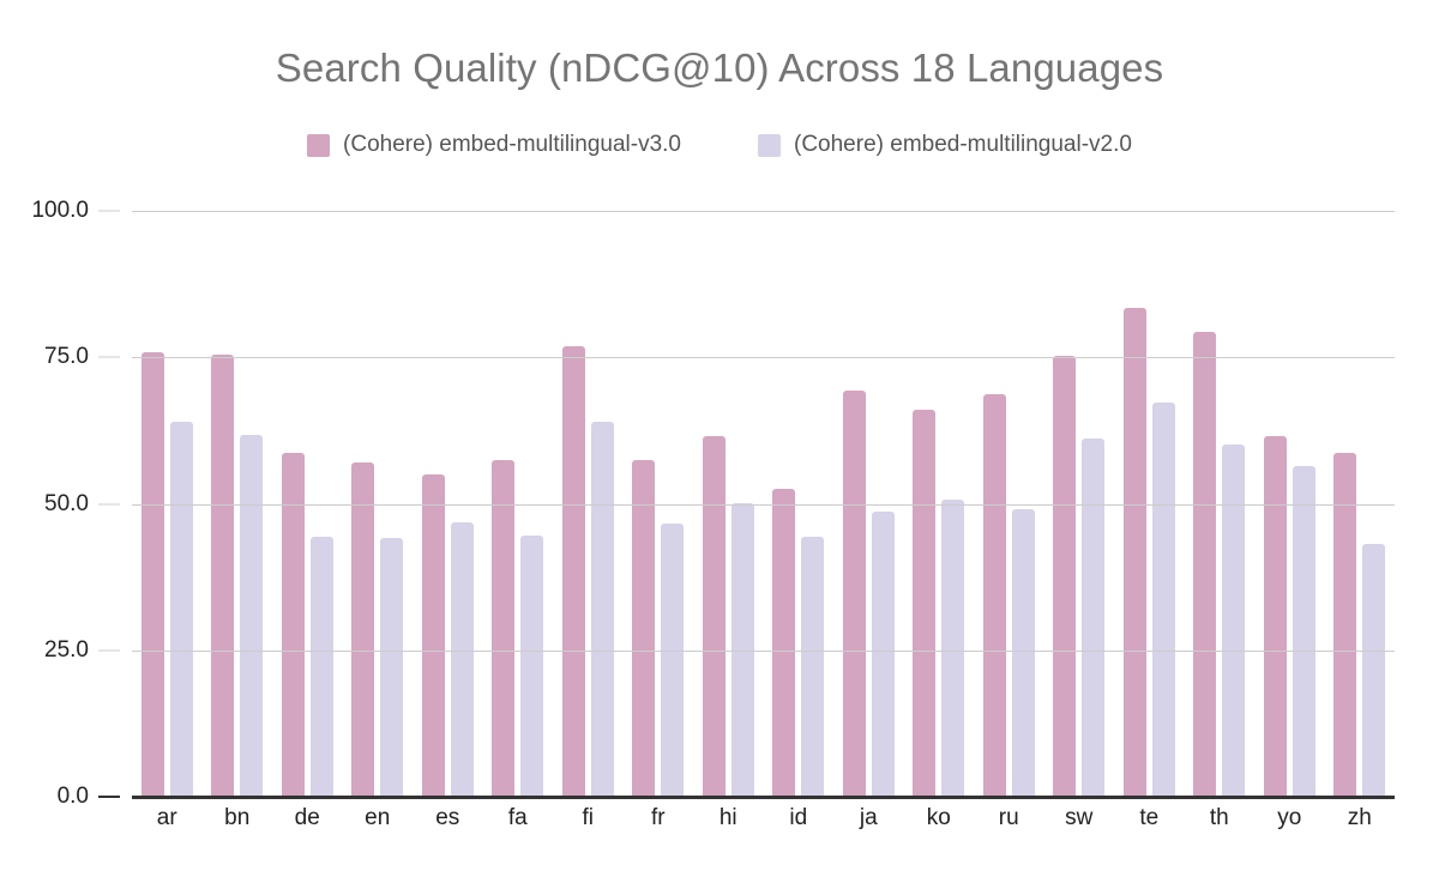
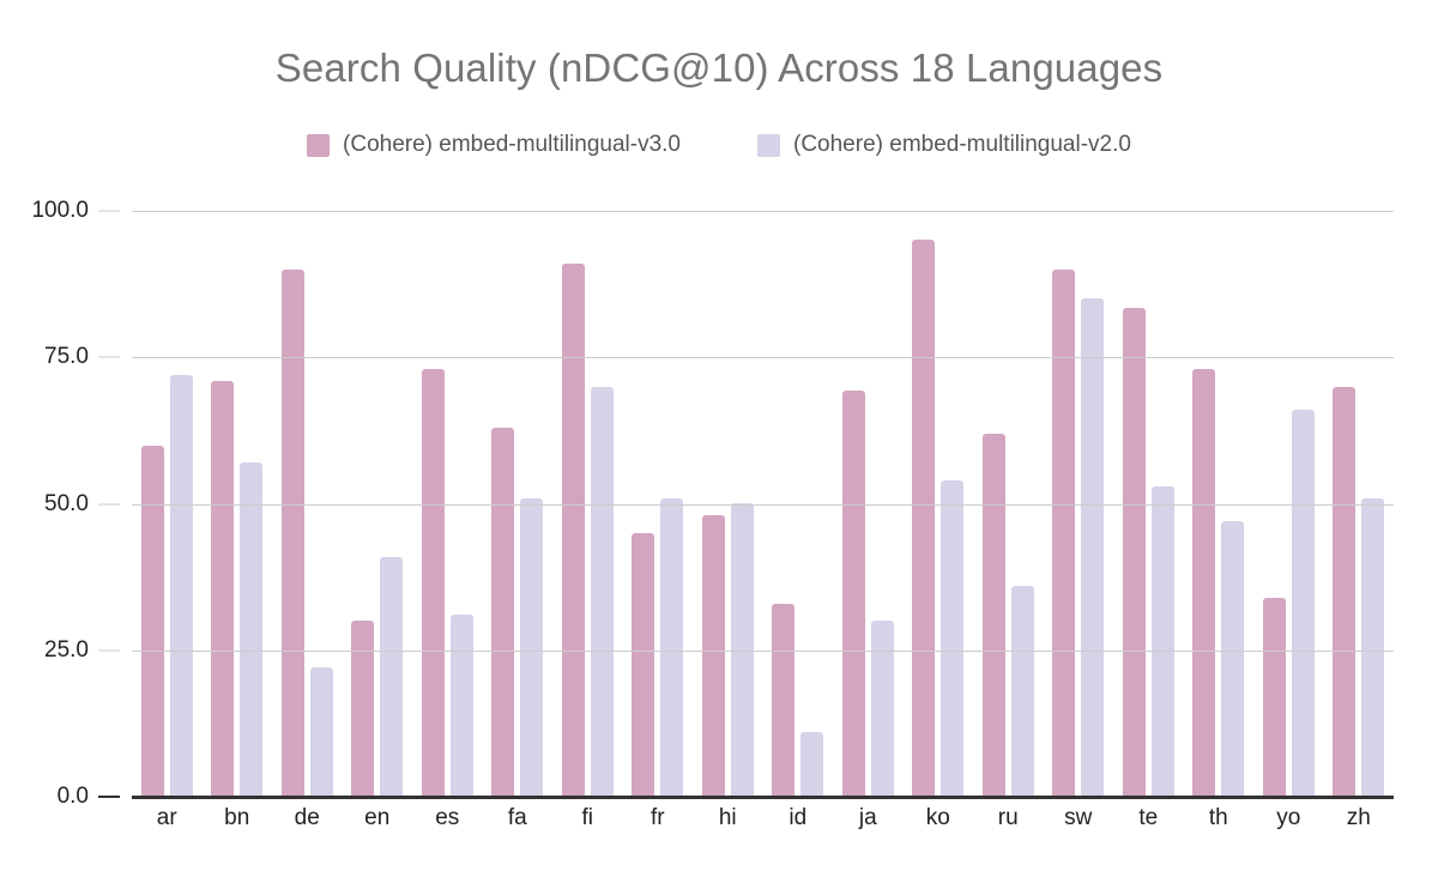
(Cohere) embed-multilingual-v3.0/ar: 76 -> 60
(Cohere) embed-multilingual-v2.0/ar: 64 -> 72
(Cohere) embed-multilingual-v3.0/bn: 76 -> 71
(Cohere) embed-multilingual-v2.0/bn: 62 -> 57
(Cohere) embed-multilingual-v3.0/de: 59 -> 90
(Cohere) embed-multilingual-v2.0/de: 44 -> 22
(Cohere) embed-multilingual-v3.0/en: 57 -> 30
(Cohere) embed-multilingual-v2.0/en: 44 -> 41
(Cohere) embed-multilingual-v3.0/es: 55 -> 73
(Cohere) embed-multilingual-v2.0/es: 47 -> 31
(Cohere) embed-multilingual-v3.0/fa: 58 -> 63
(Cohere) embed-multilingual-v2.0/fa: 45 -> 51
(Cohere) embed-multilingual-v3.0/fi: 77 -> 91
(Cohere) embed-multilingual-v2.0/fi: 64 -> 70
(Cohere) embed-multilingual-v3.0/fr: 57 -> 45
(Cohere) embed-multilingual-v2.0/fr: 47 -> 51
(Cohere) embed-multilingual-v3.0/hi: 62 -> 48
(Cohere) embed-multilingual-v3.0/id: 52 -> 33
(Cohere) embed-multilingual-v2.0/id: 44 -> 11
(Cohere) embed-multilingual-v2.0/ja: 49 -> 30
(Cohere) embed-multilingual-v3.0/ko: 66 -> 95
(Cohere) embed-multilingual-v2.0/ko: 51 -> 54
(Cohere) embed-multilingual-v3.0/ru: 69 -> 62
(Cohere) embed-multilingual-v2.0/ru: 49 -> 36
(Cohere) embed-multilingual-v3.0/sw: 75 -> 90
(Cohere) embed-multilingual-v2.0/sw: 61 -> 85
(Cohere) embed-multilingual-v2.0/te: 67 -> 53
(Cohere) embed-multilingual-v3.0/th: 79 -> 73
(Cohere) embed-multilingual-v2.0/th: 60 -> 47
(Cohere) embed-multilingual-v3.0/yo: 62 -> 34
(Cohere) embed-multilingual-v2.0/yo: 56 -> 66
(Cohere) embed-multilingual-v3.0/zh: 59 -> 70
(Cohere) embed-multilingual-v2.0/zh: 43 -> 51
